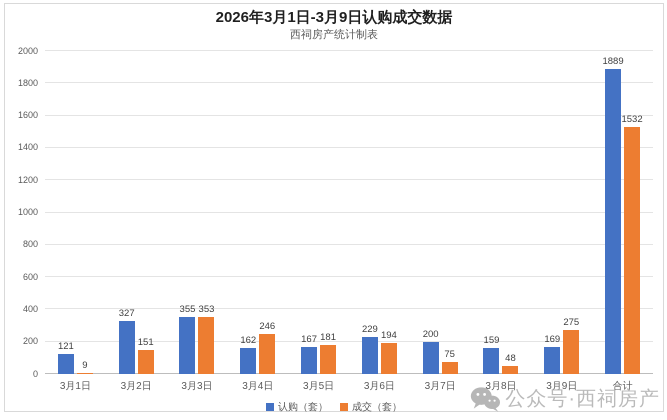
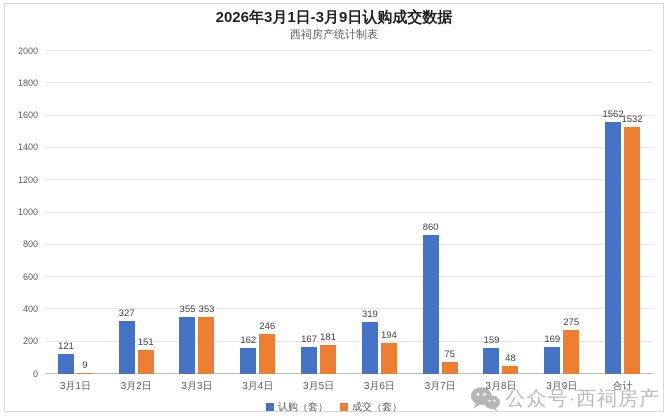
认购（套）/3月6日: 229 -> 319
认购（套）/3月7日: 200 -> 860
认购（套）/合计: 1889 -> 1562
